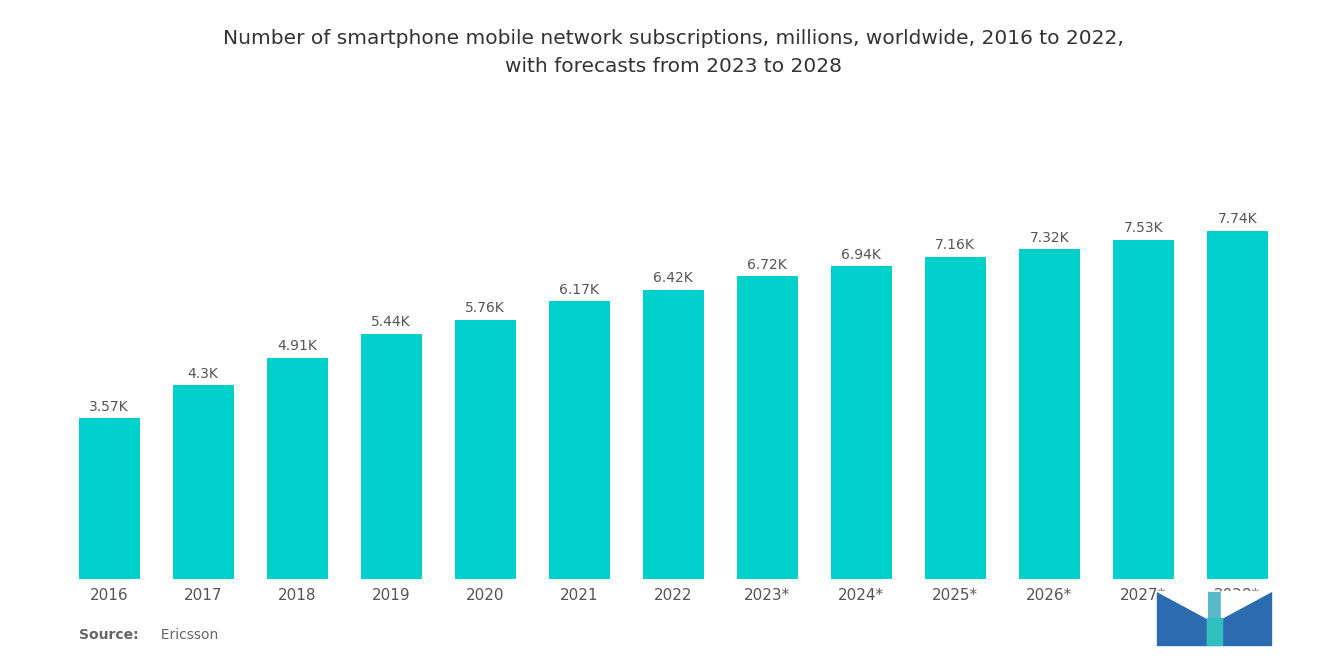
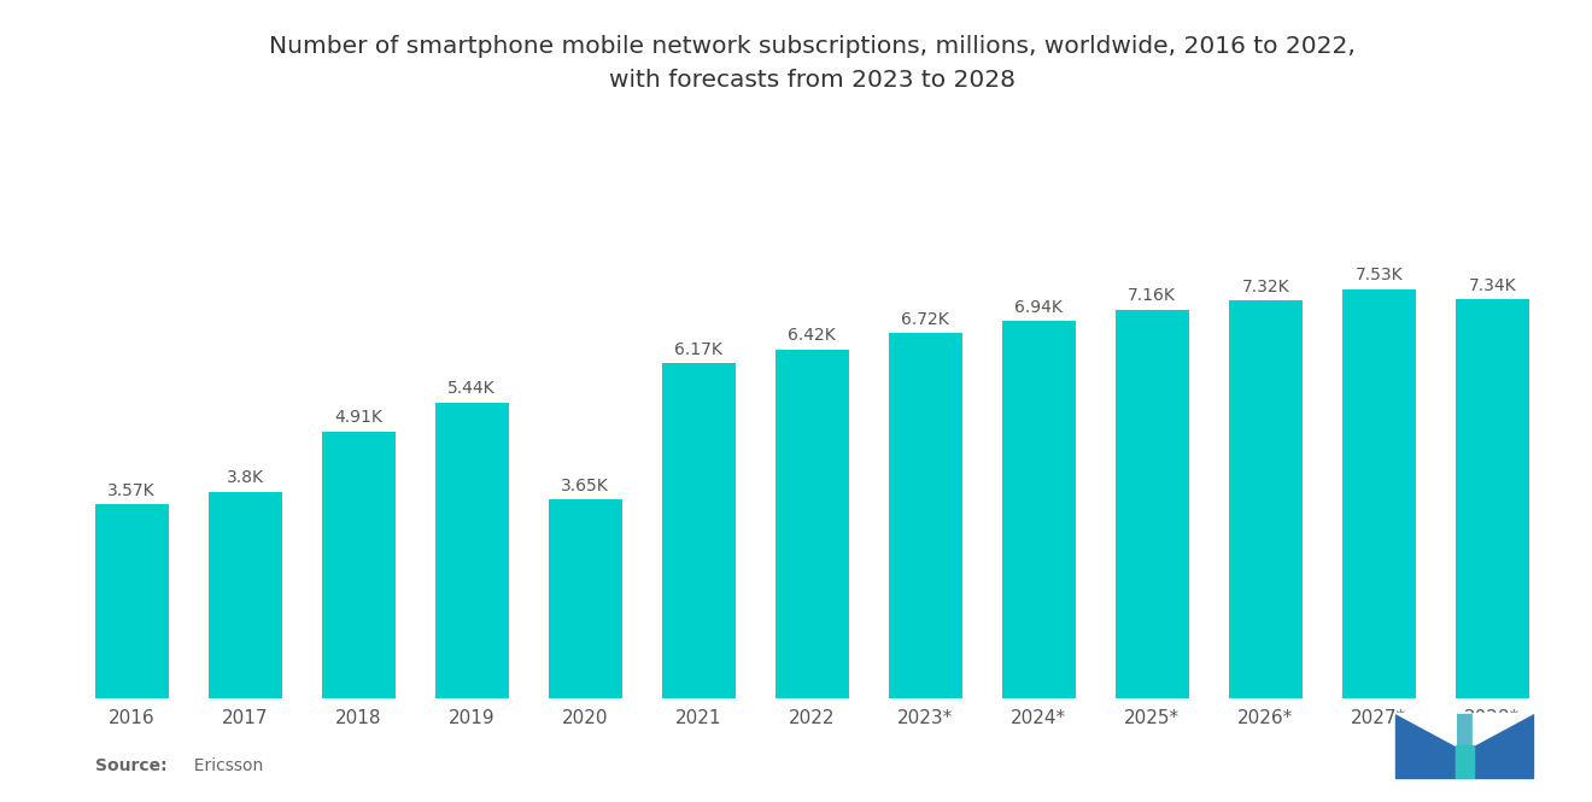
2017: 4.3K -> 3.8K
2020: 5.76K -> 3.65K
2028*: 7.74K -> 7.34K
